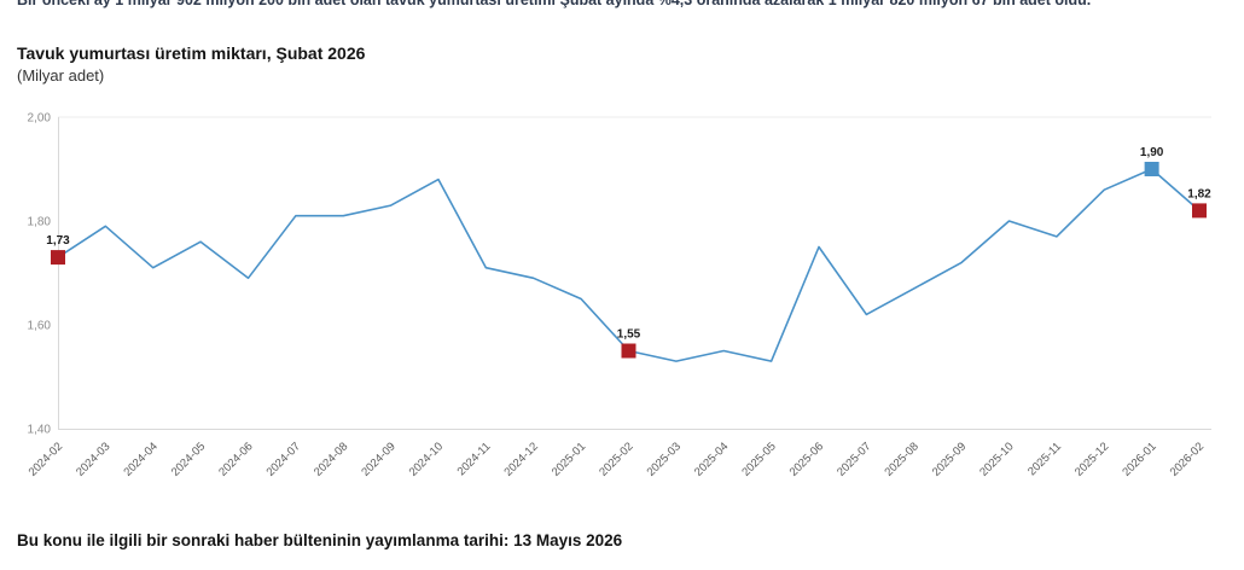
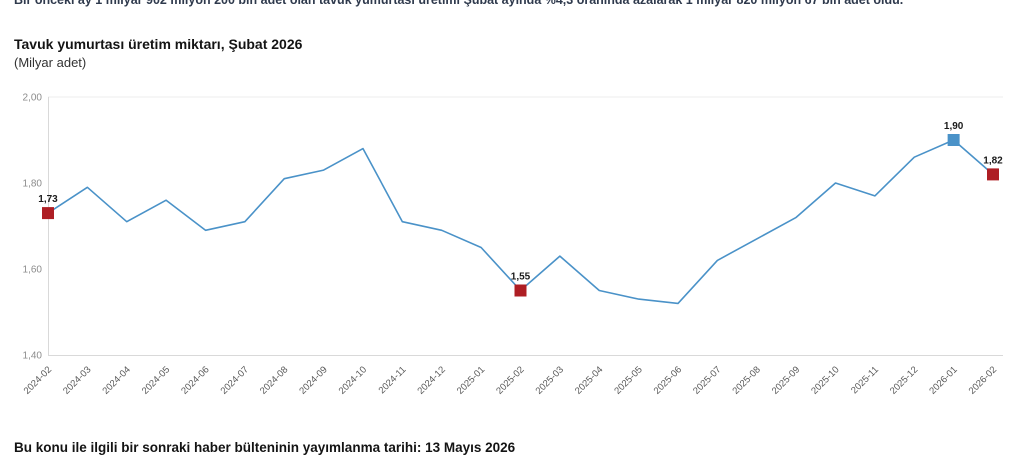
2024-07: 1,81 -> 1,71
2025-03: 1,53 -> 1,63
2025-06: 1,75 -> 1,52
